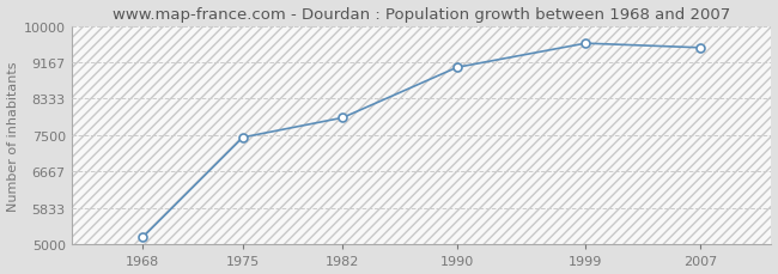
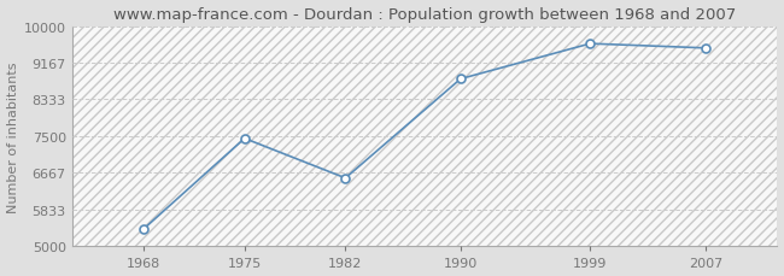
1968: 5170 -> 5400
1982: 7900 -> 6550
1990: 9050 -> 8800
